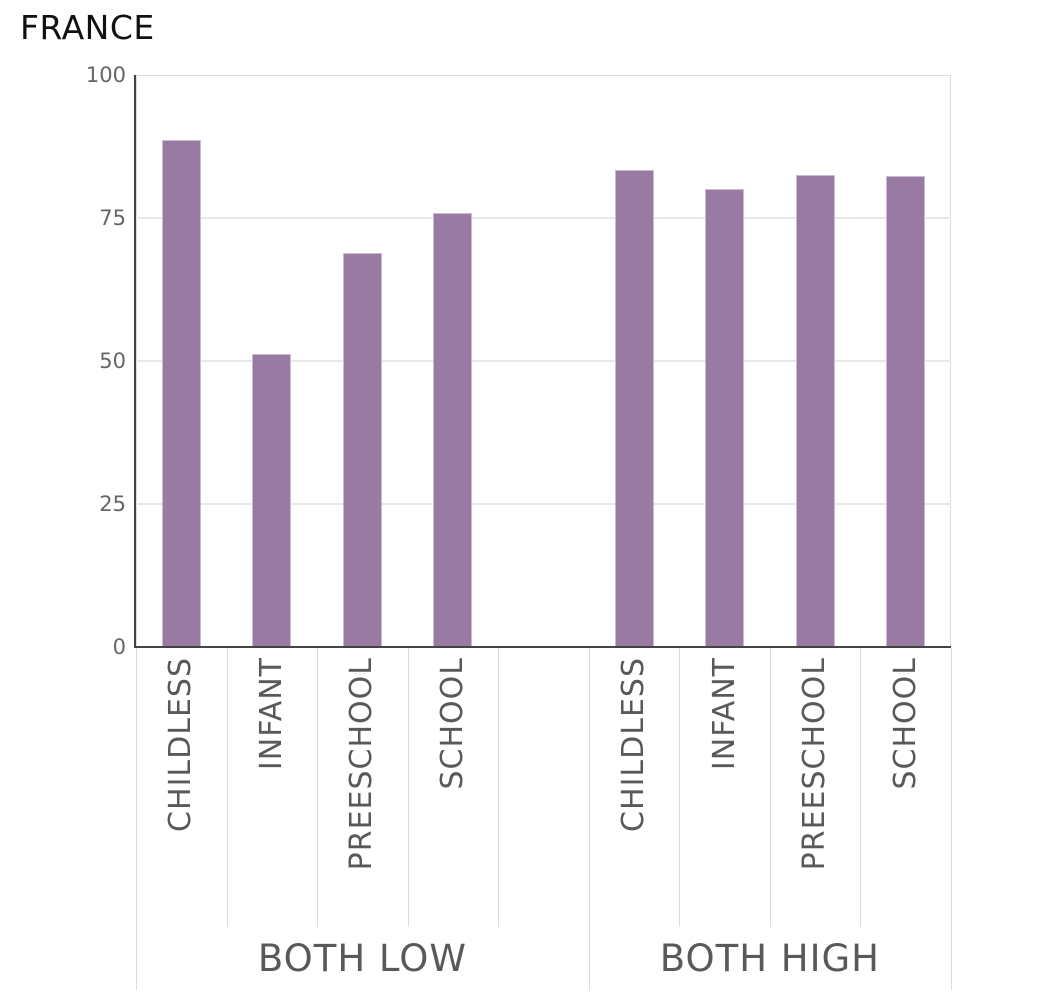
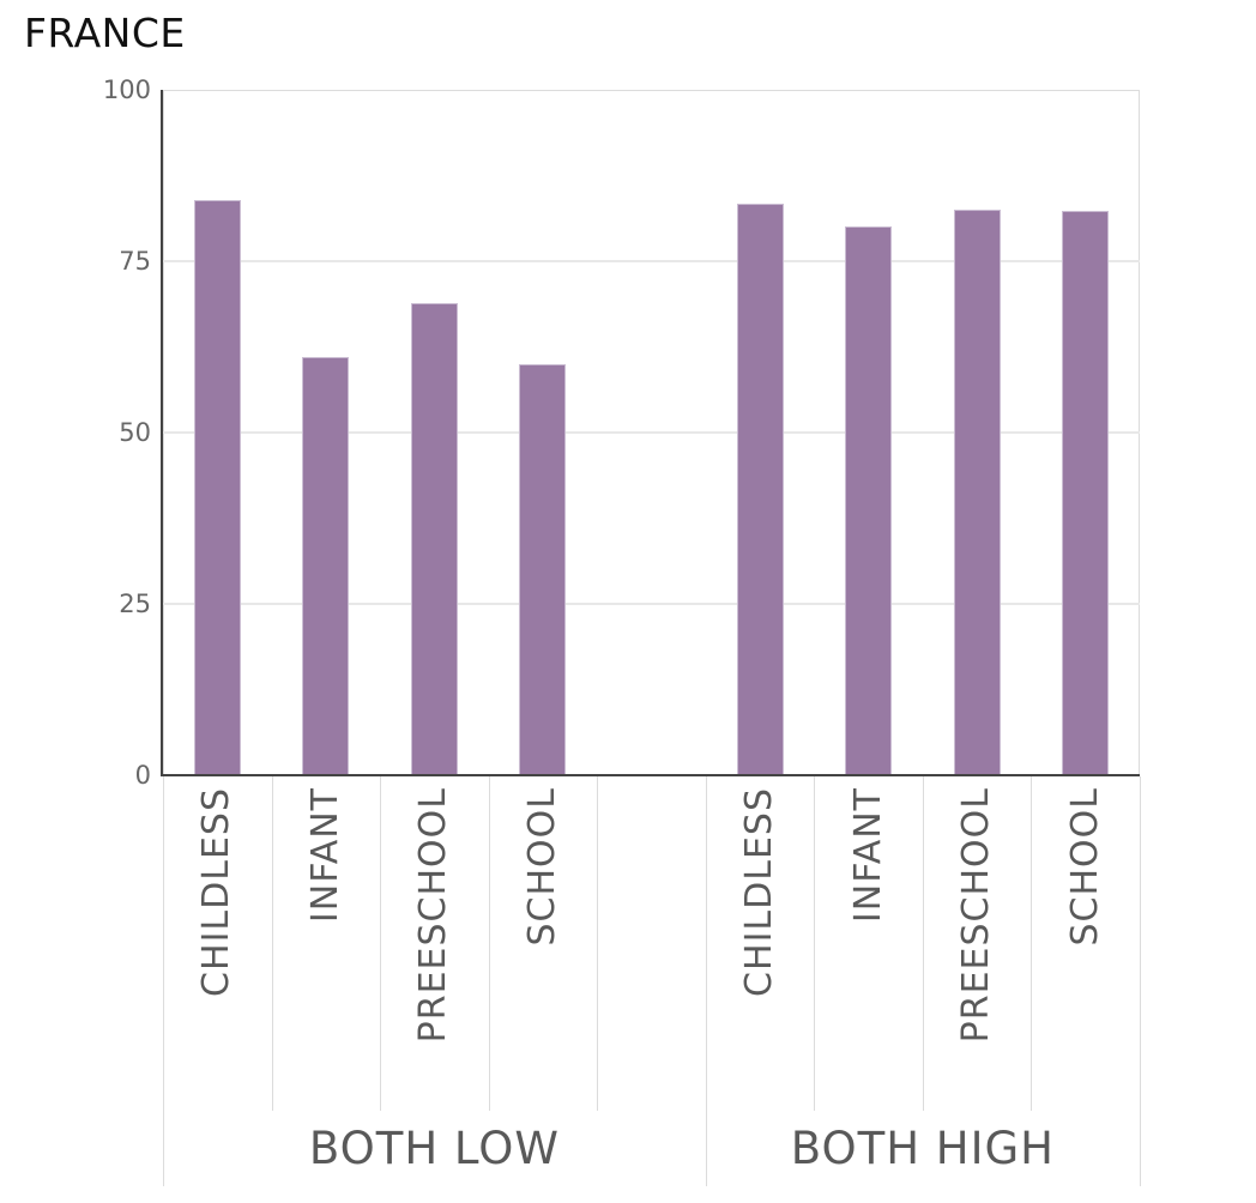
BOTH LOW/CHILDLESS: 89 -> 84
BOTH LOW/INFANT: 51 -> 61
BOTH LOW/SCHOOL: 76 -> 60
